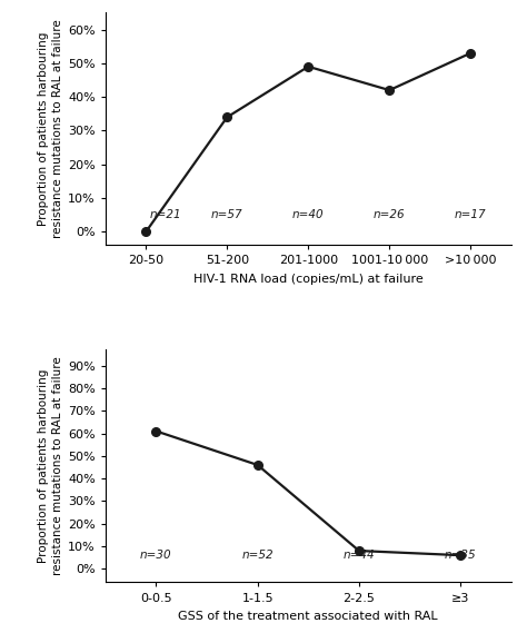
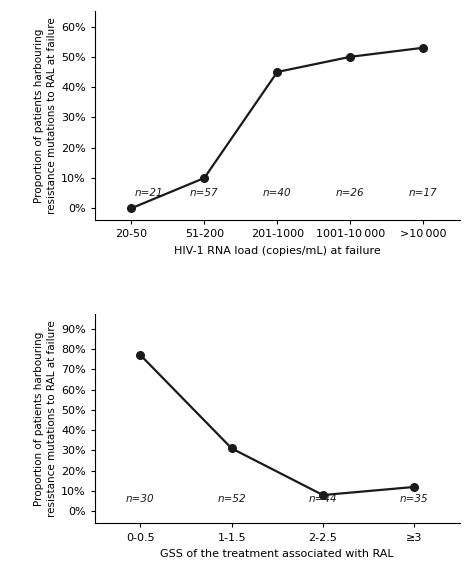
51-200: 34% -> 10%
201-1000: 49% -> 45%
1001-10 000: 42% -> 50%
0-0.5: 61% -> 77%
1-1.5: 46% -> 31%
≥3: 6% -> 12%
